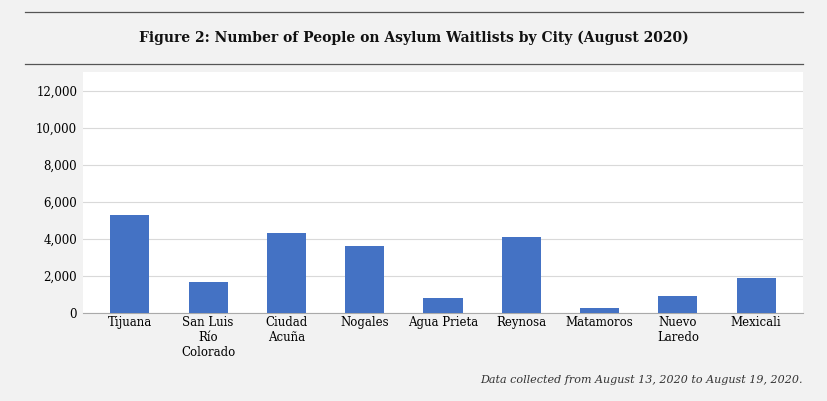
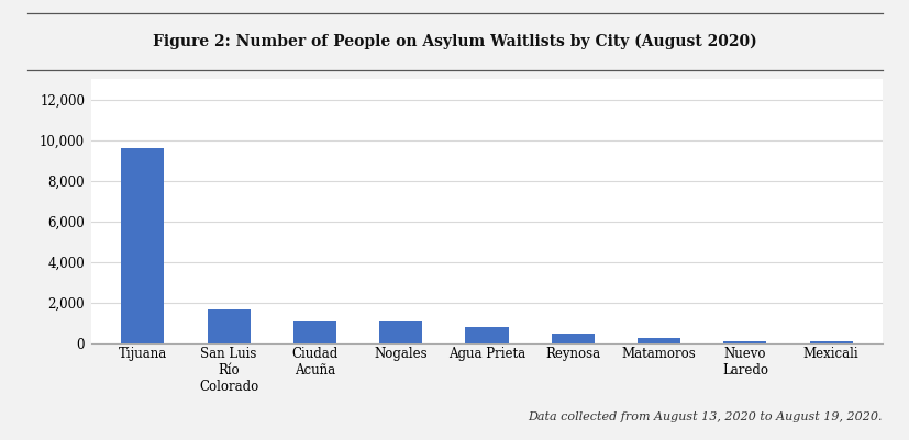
Tijuana: 5,300 -> 9,600
Ciudad Acuña: 4,300 -> 1,000
Nogales: 3,600 -> 1,000
Reynosa: 4,100 -> 500
Nuevo Laredo: 900 -> 100
Mexicali: 1,900 -> 100
